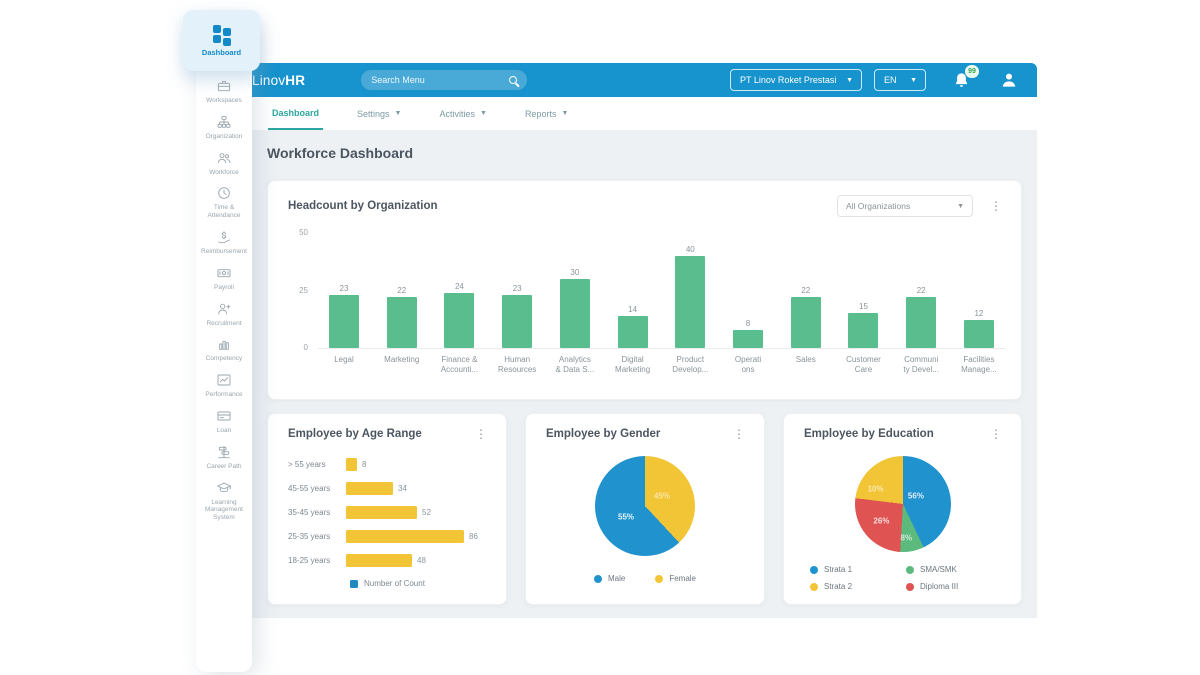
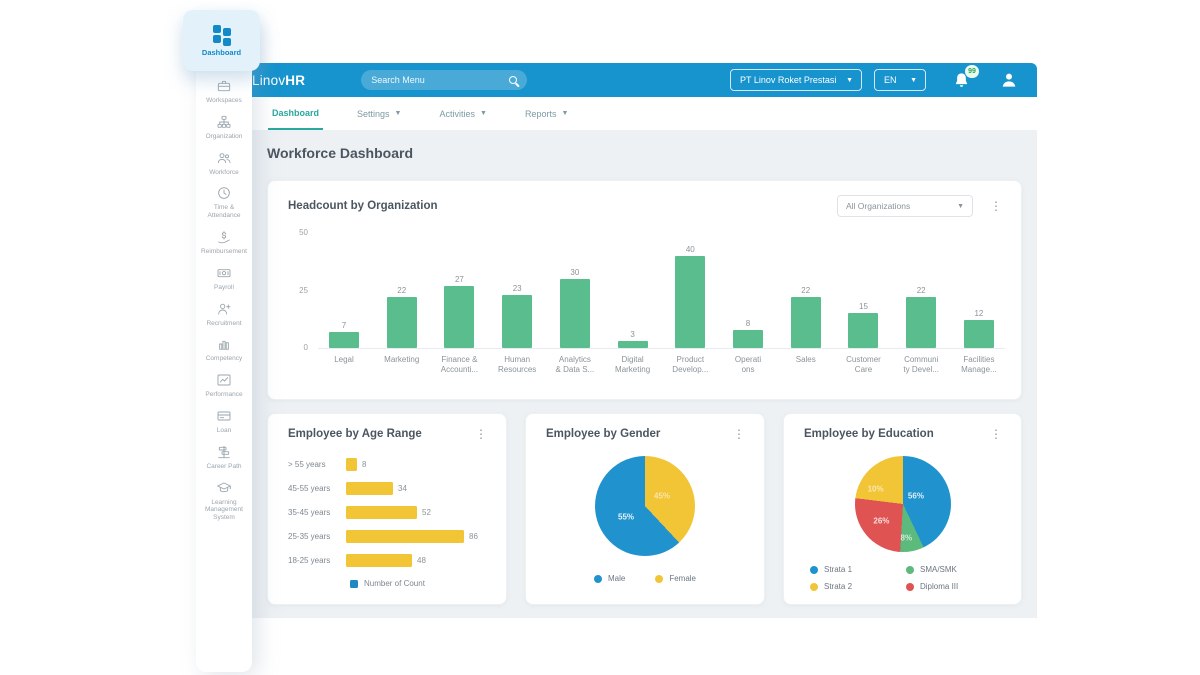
Headcount by Organization/Legal: 23 -> 7
Headcount by Organization/Finance & Accounti...: 24 -> 27
Headcount by Organization/Digital Marketing: 14 -> 3
